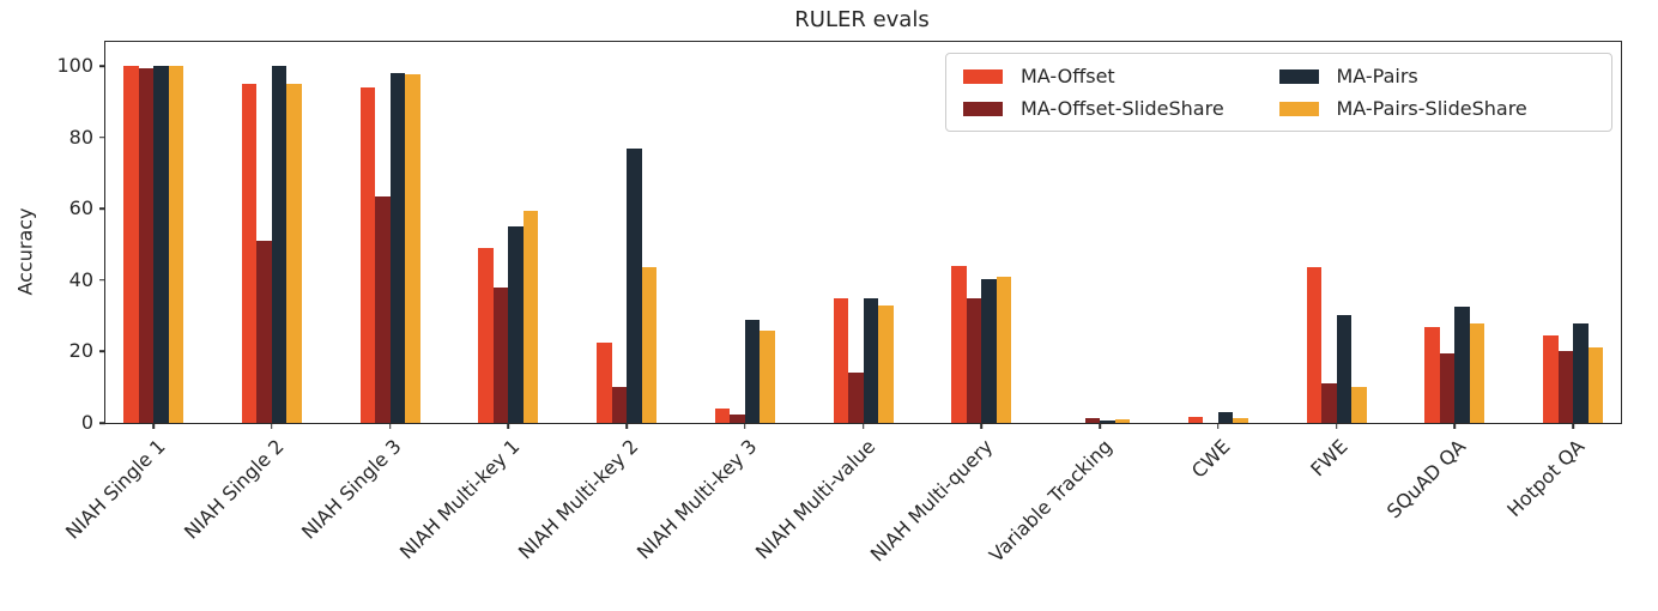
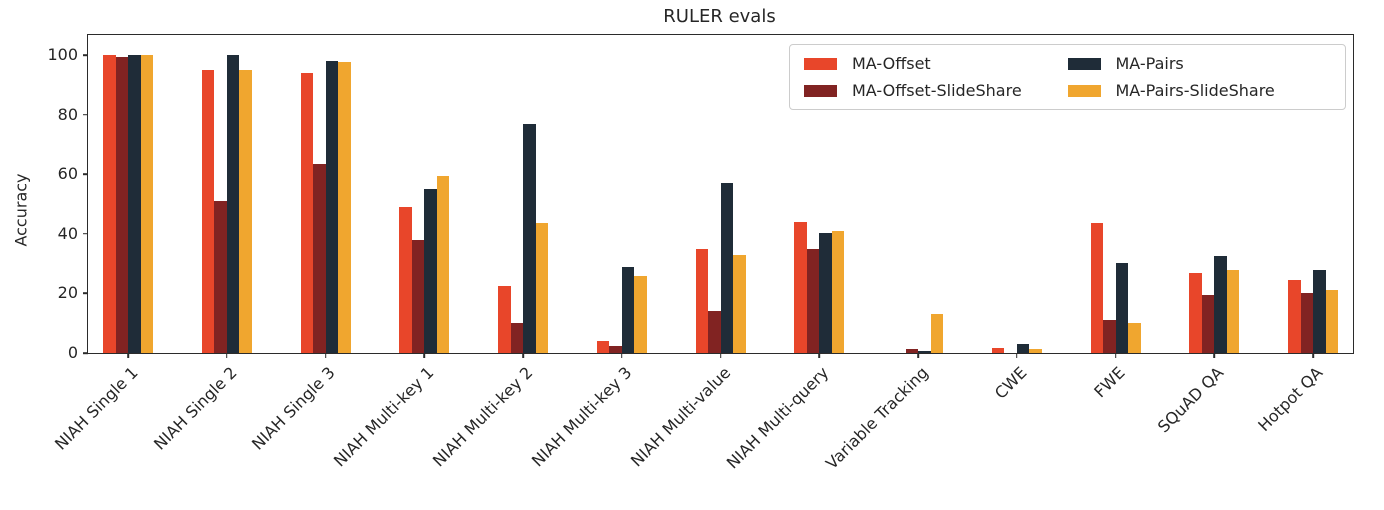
MA-Pairs/NIAH Multi-value: 35 -> 57
MA-Pairs-SlideShare/Variable Tracking: 1 -> 13
